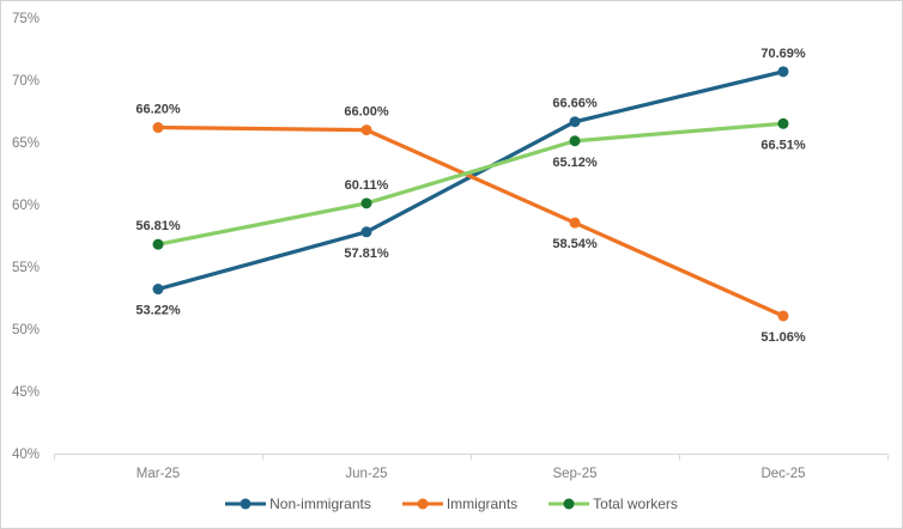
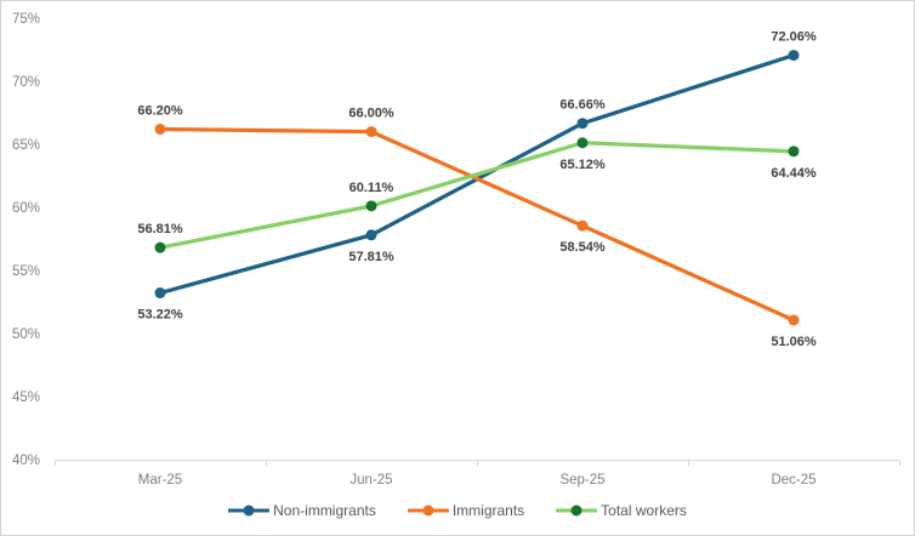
Non-immigrants/Dec-25: 70.69% -> 72.06%
Total workers/Dec-25: 66.51% -> 64.44%
